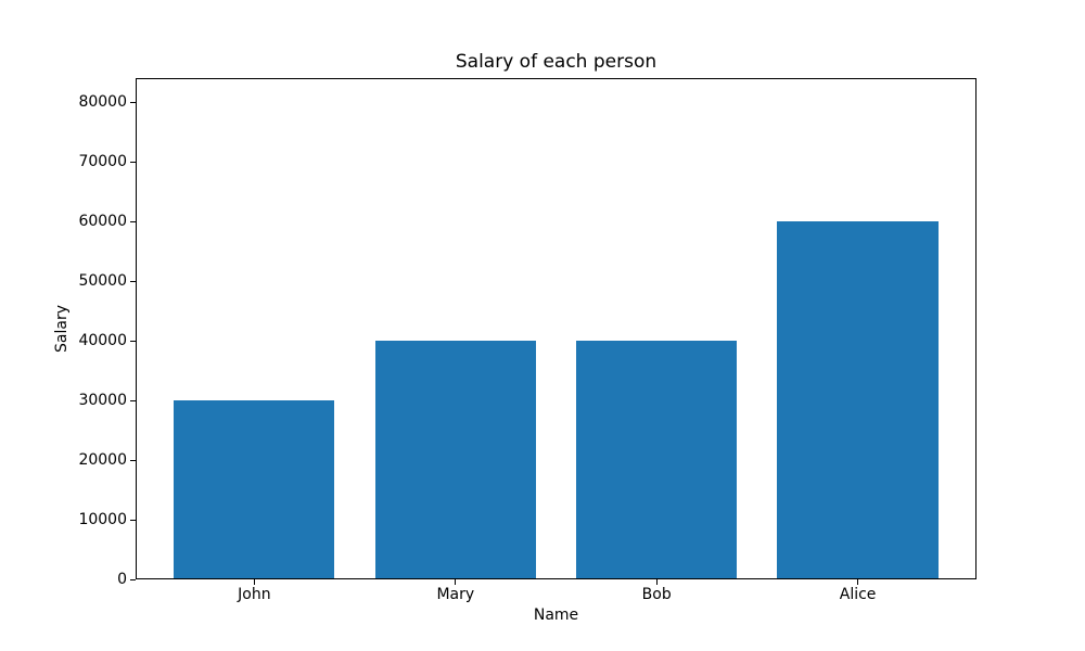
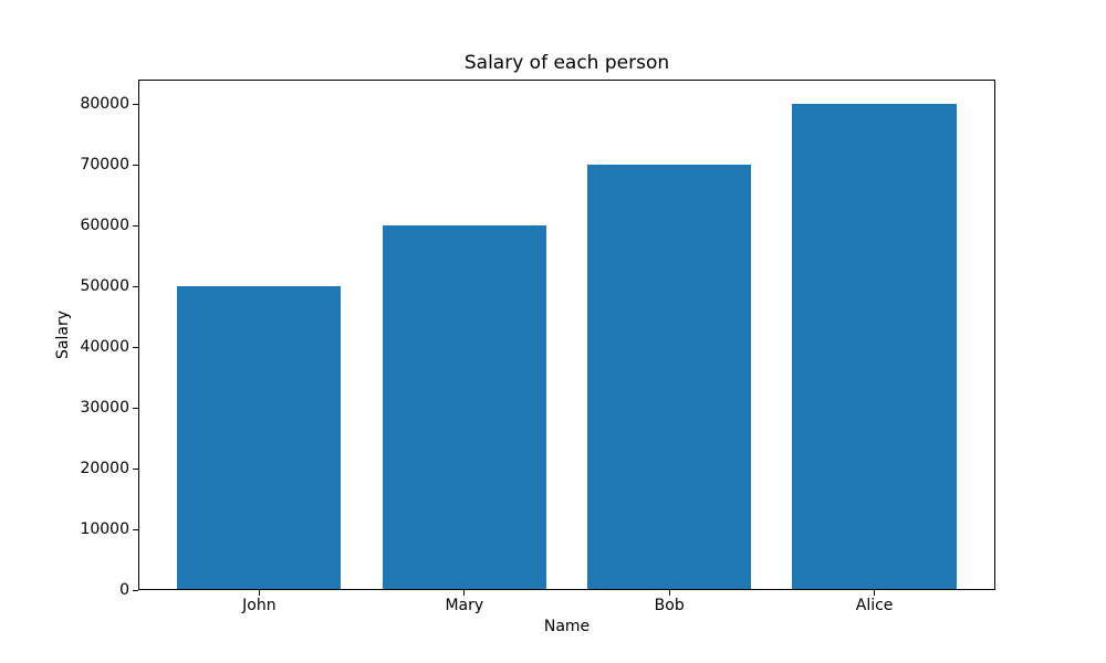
John: 30000 -> 50000
Mary: 40000 -> 60000
Bob: 40000 -> 70000
Alice: 60000 -> 80000
